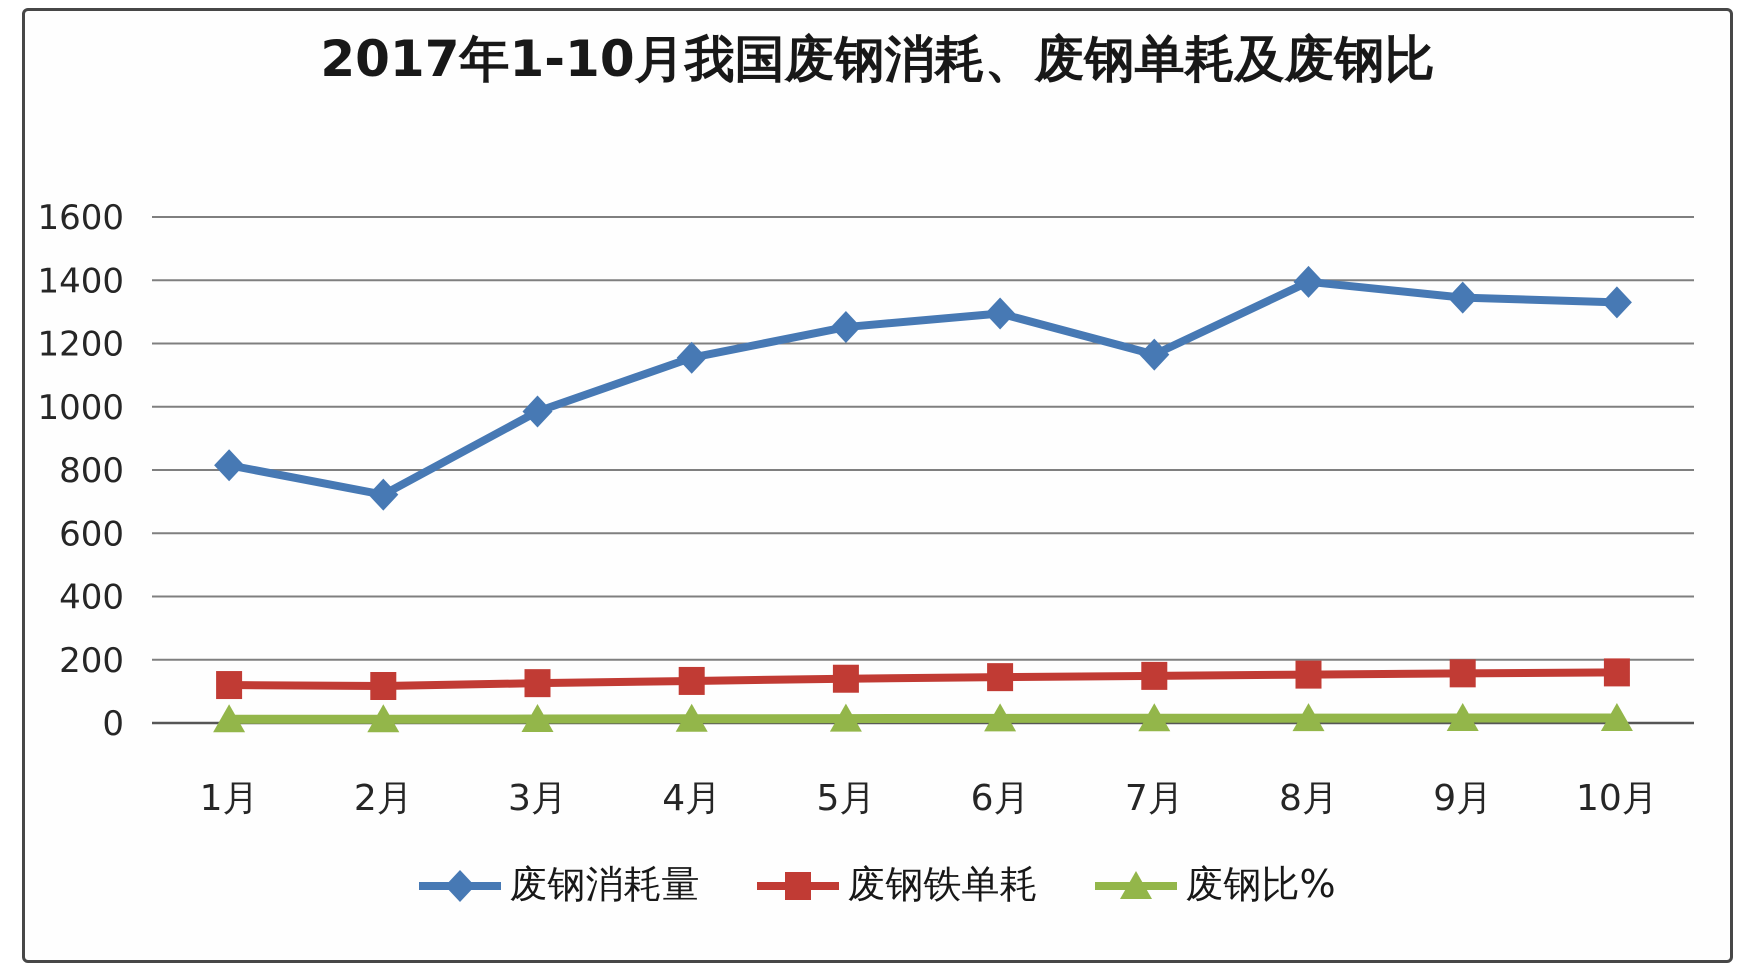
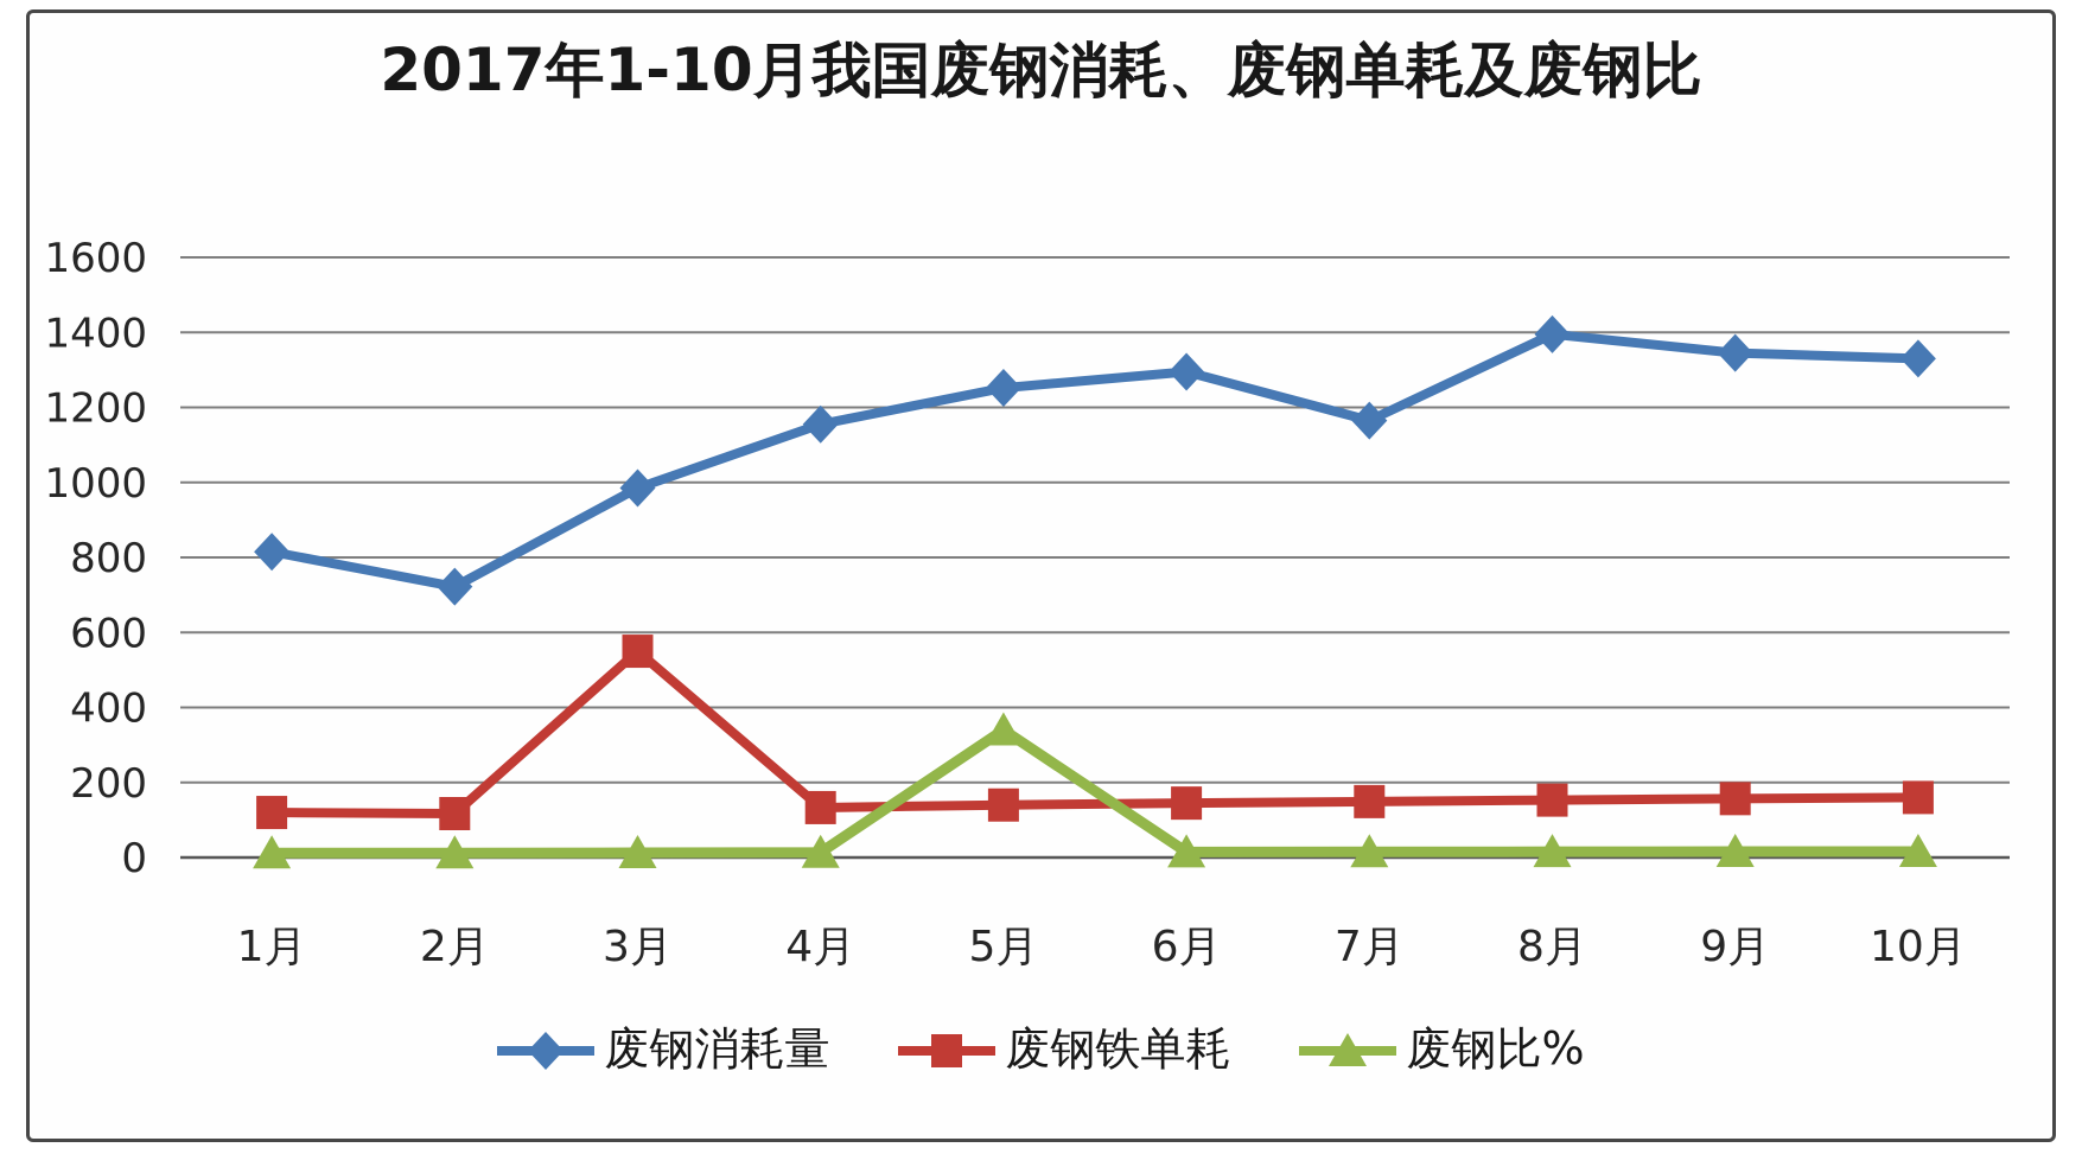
废钢铁单耗/3月: 130 -> 550
废钢比%/5月: 10 -> 340
